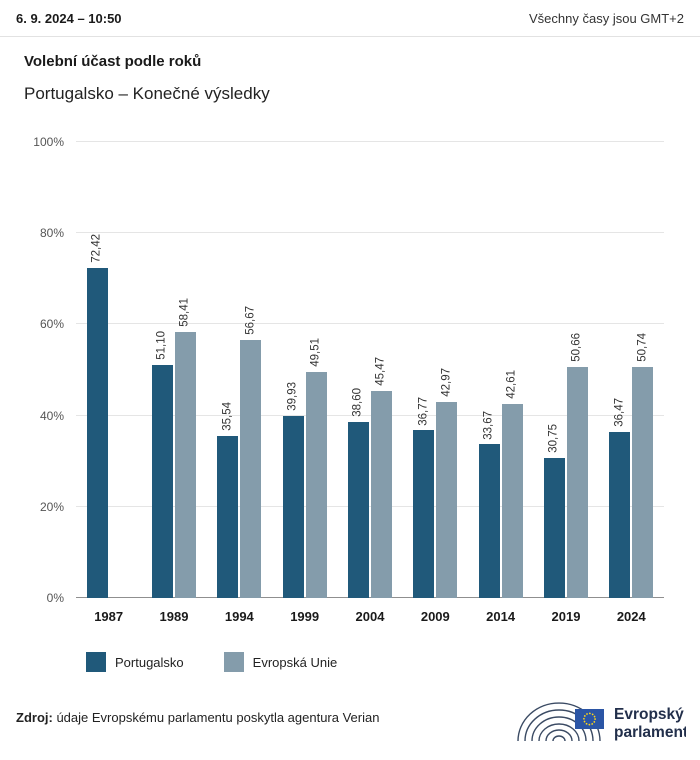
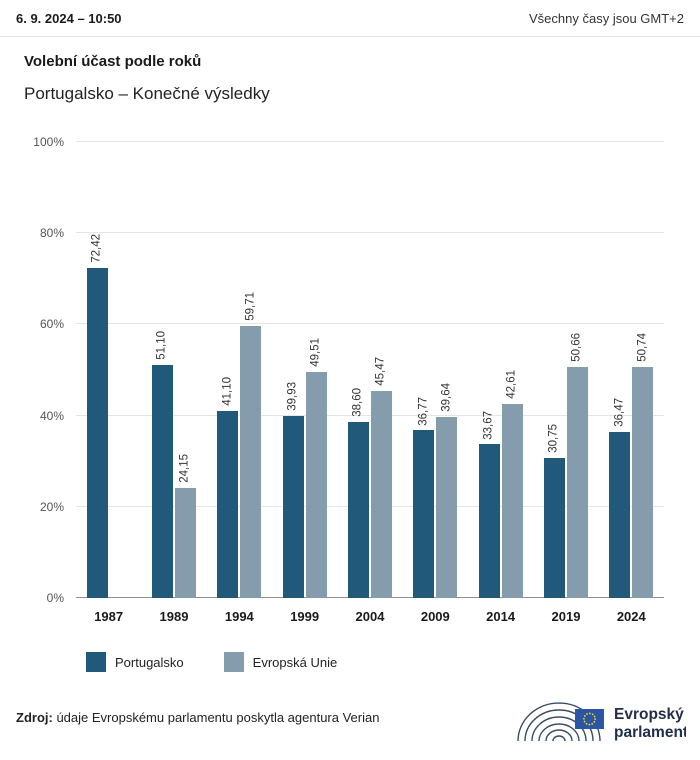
Evropská Unie/1989: 58,41 -> 24,15
Portugalsko/1994: 35,54 -> 41,10
Evropská Unie/1994: 56,67 -> 59,71
Evropská Unie/2009: 42,97 -> 39,64
